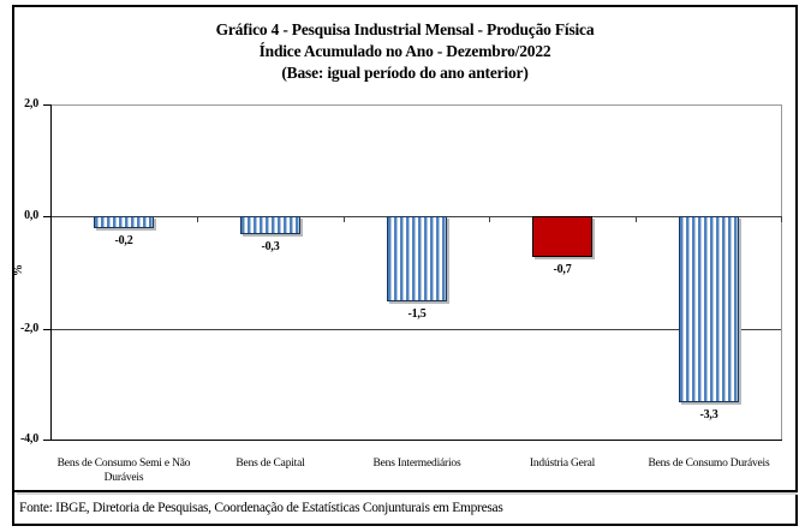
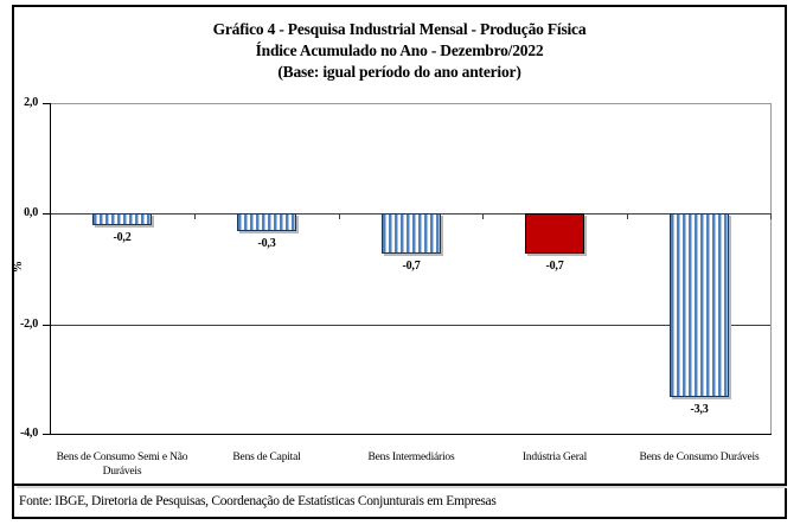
Bens Intermediários: -1,5 -> -0,7
